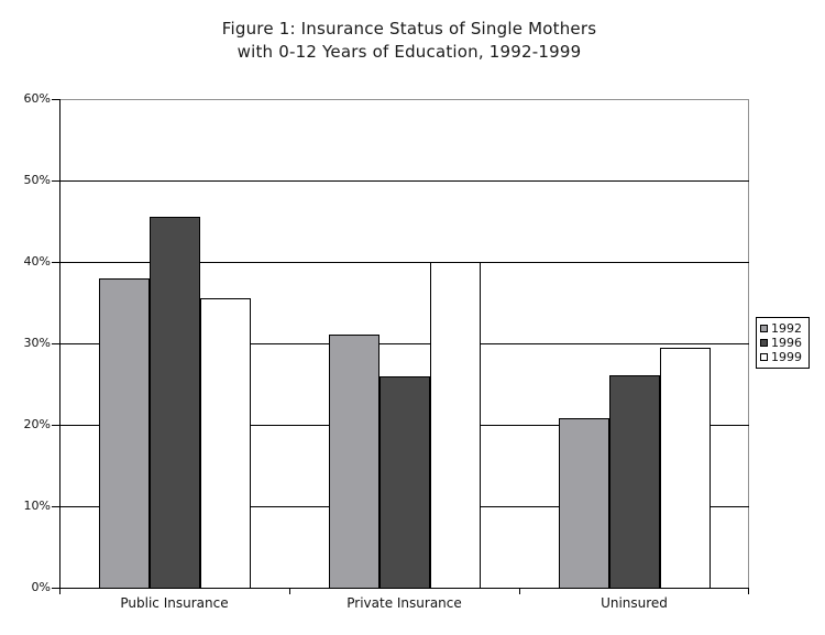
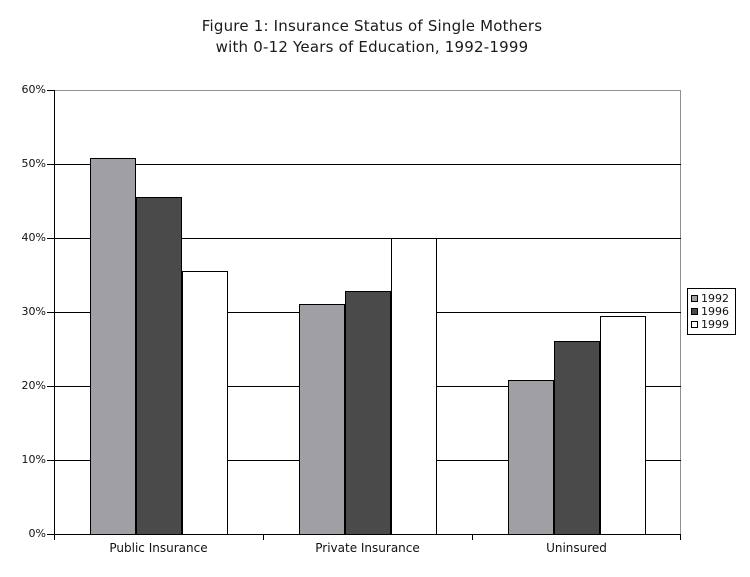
1992/Public Insurance: 38% -> 51%
1996/Private Insurance: 26% -> 33%
